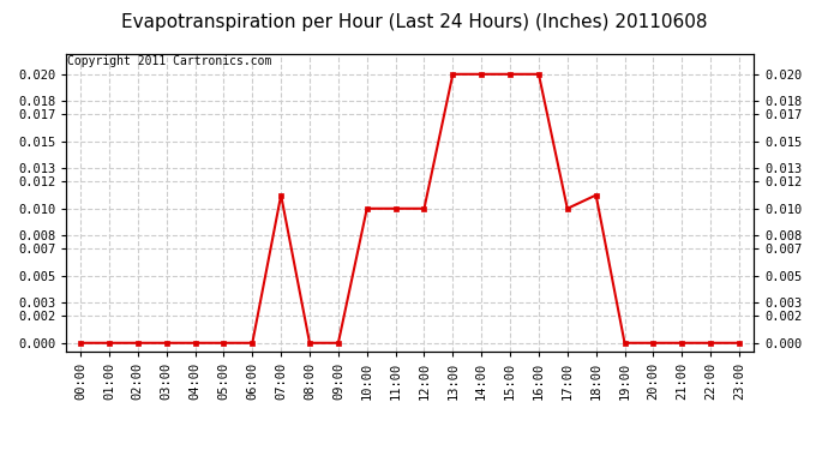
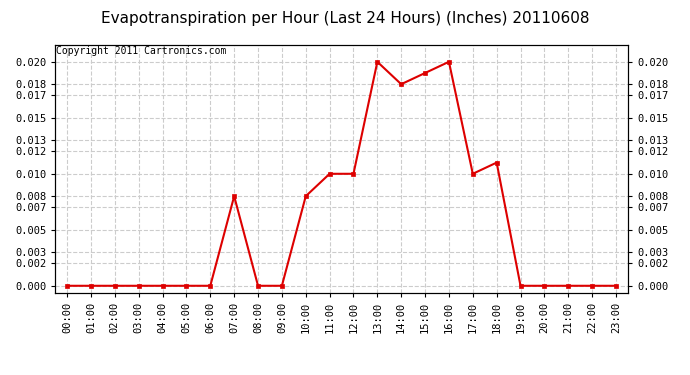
07:00: 0.011 -> 0.008
10:00: 0.010 -> 0.008
14:00: 0.020 -> 0.018
15:00: 0.020 -> 0.019
